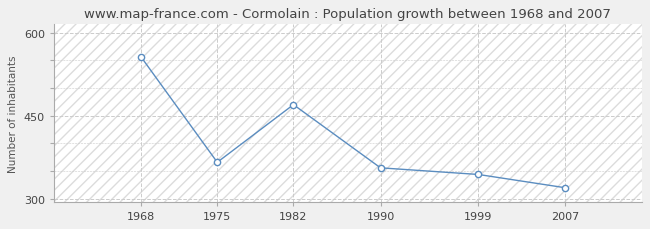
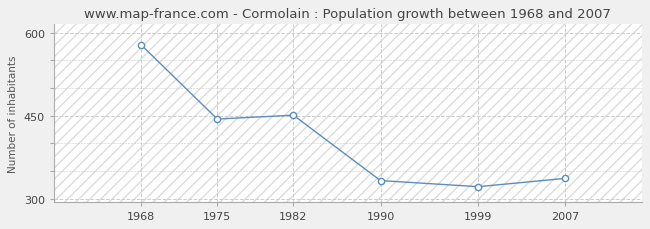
1968: 556 -> 578
1975: 366 -> 444
1982: 470 -> 451
1990: 356 -> 333
1999: 344 -> 322
2007: 320 -> 337
